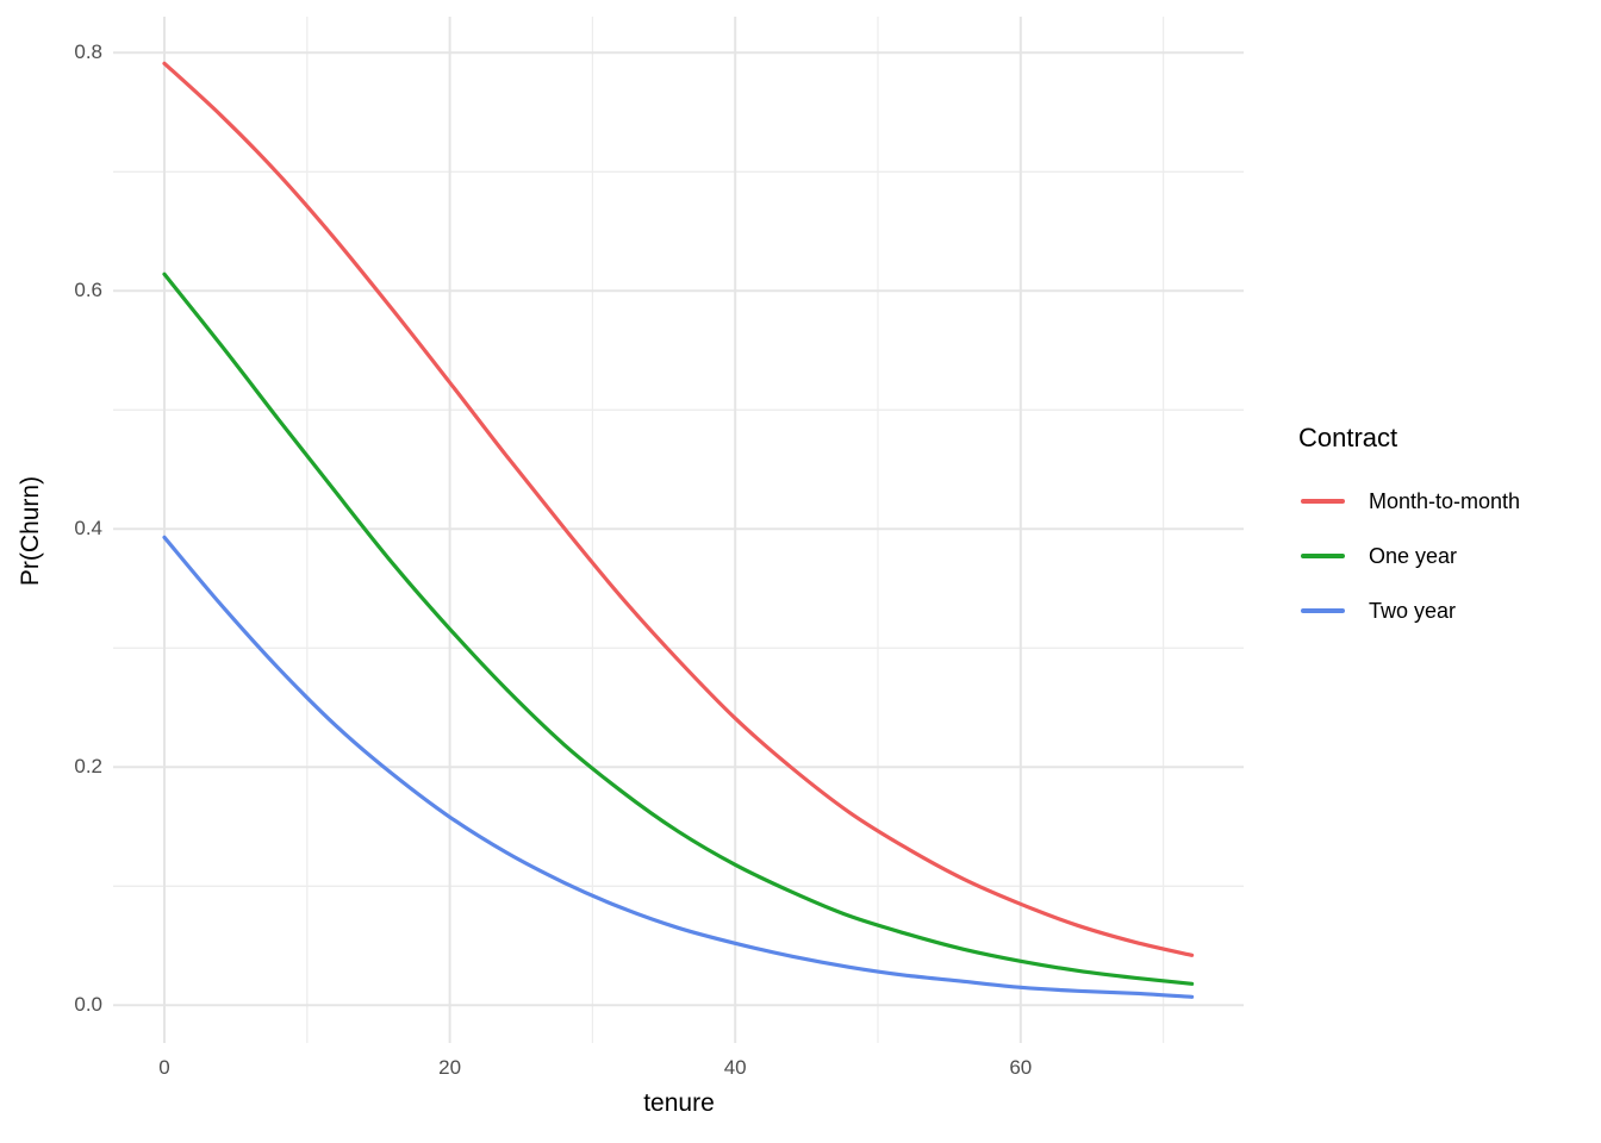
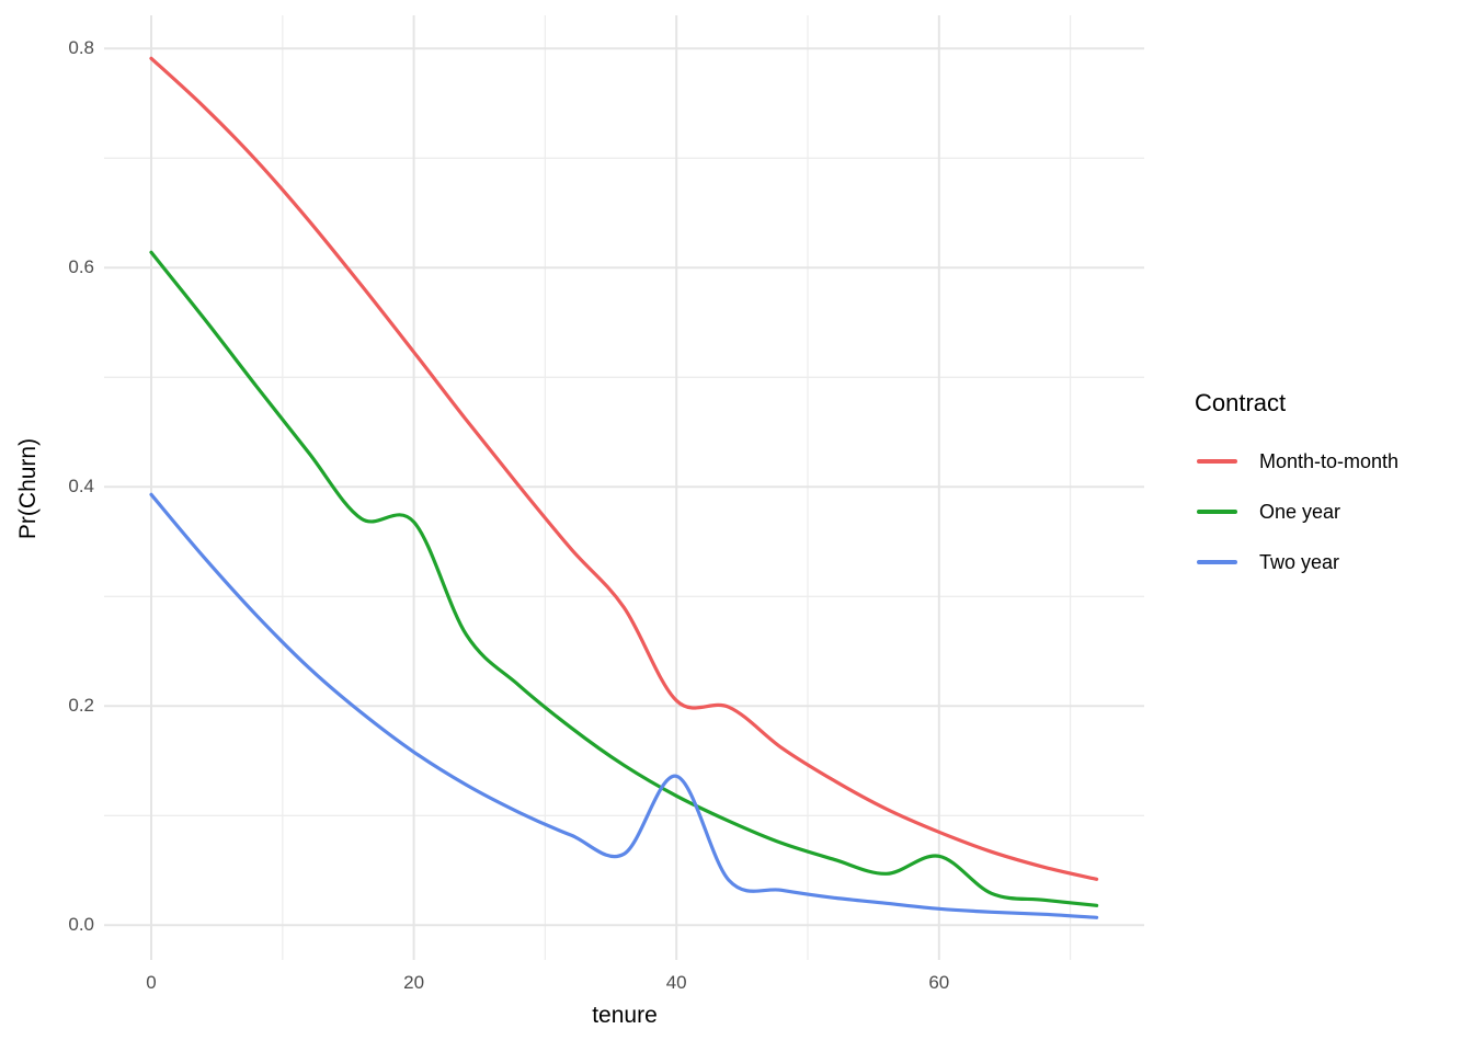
One year/20: 0.316 -> 0.368
Month-to-month/40: 0.241 -> 0.205
Two year/40: 0.052 -> 0.136
One year/60: 0.037 -> 0.063
